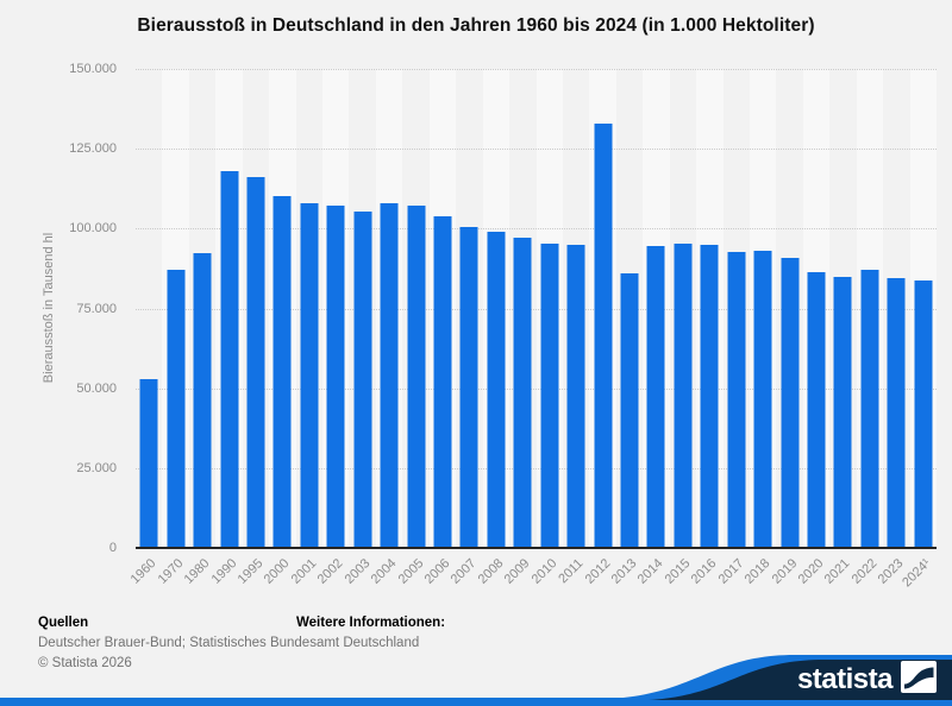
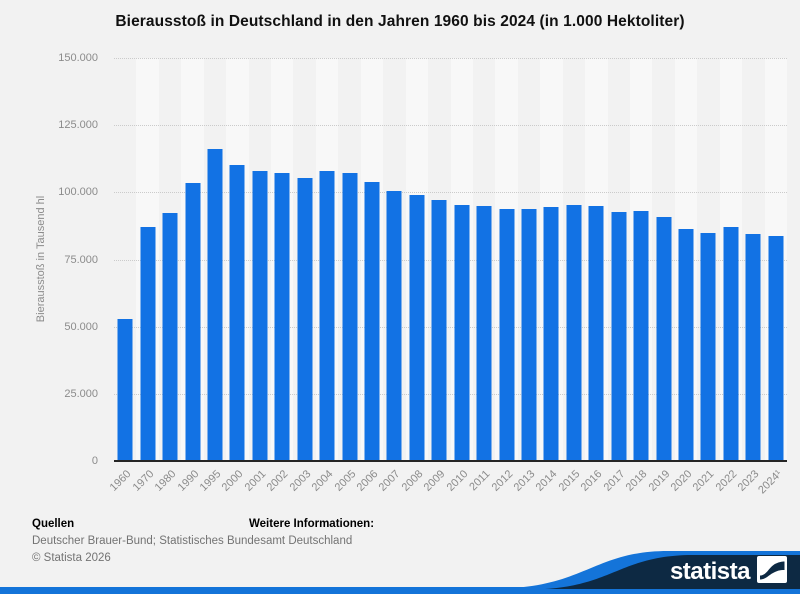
1990: 118000 -> 104000
2012: 133000 -> 94000
2013: 86000 -> 94000
